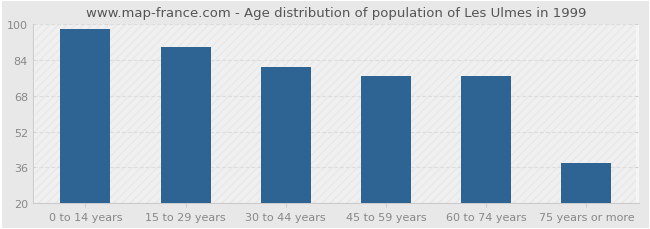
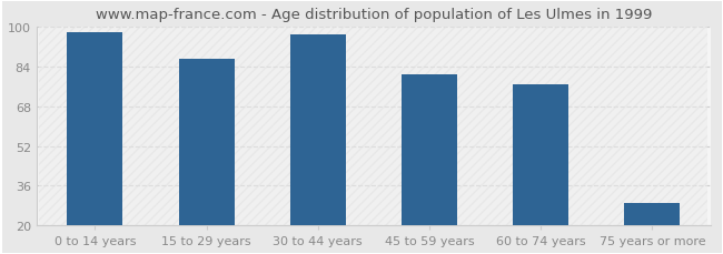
15 to 29 years: 90 -> 87
30 to 44 years: 81 -> 97
45 to 59 years: 77 -> 81
75 years or more: 38 -> 29
